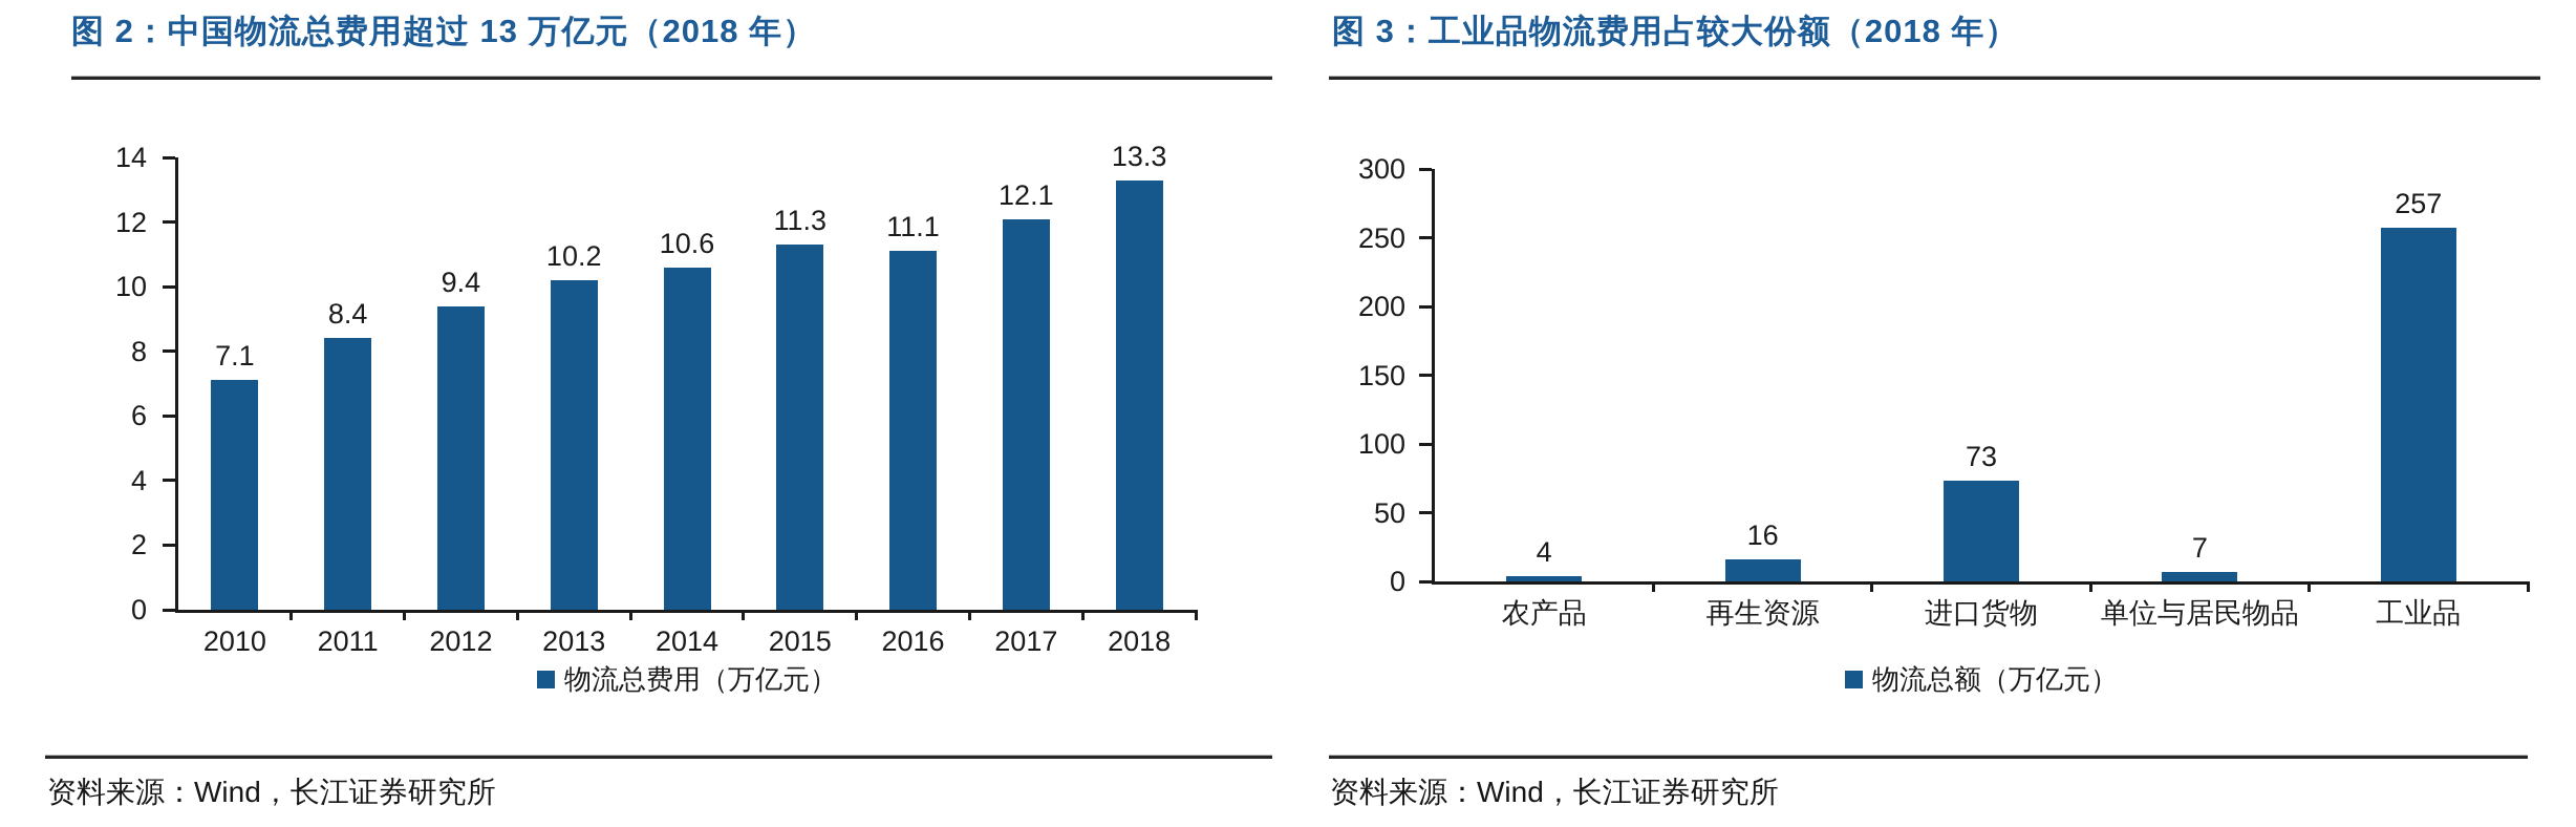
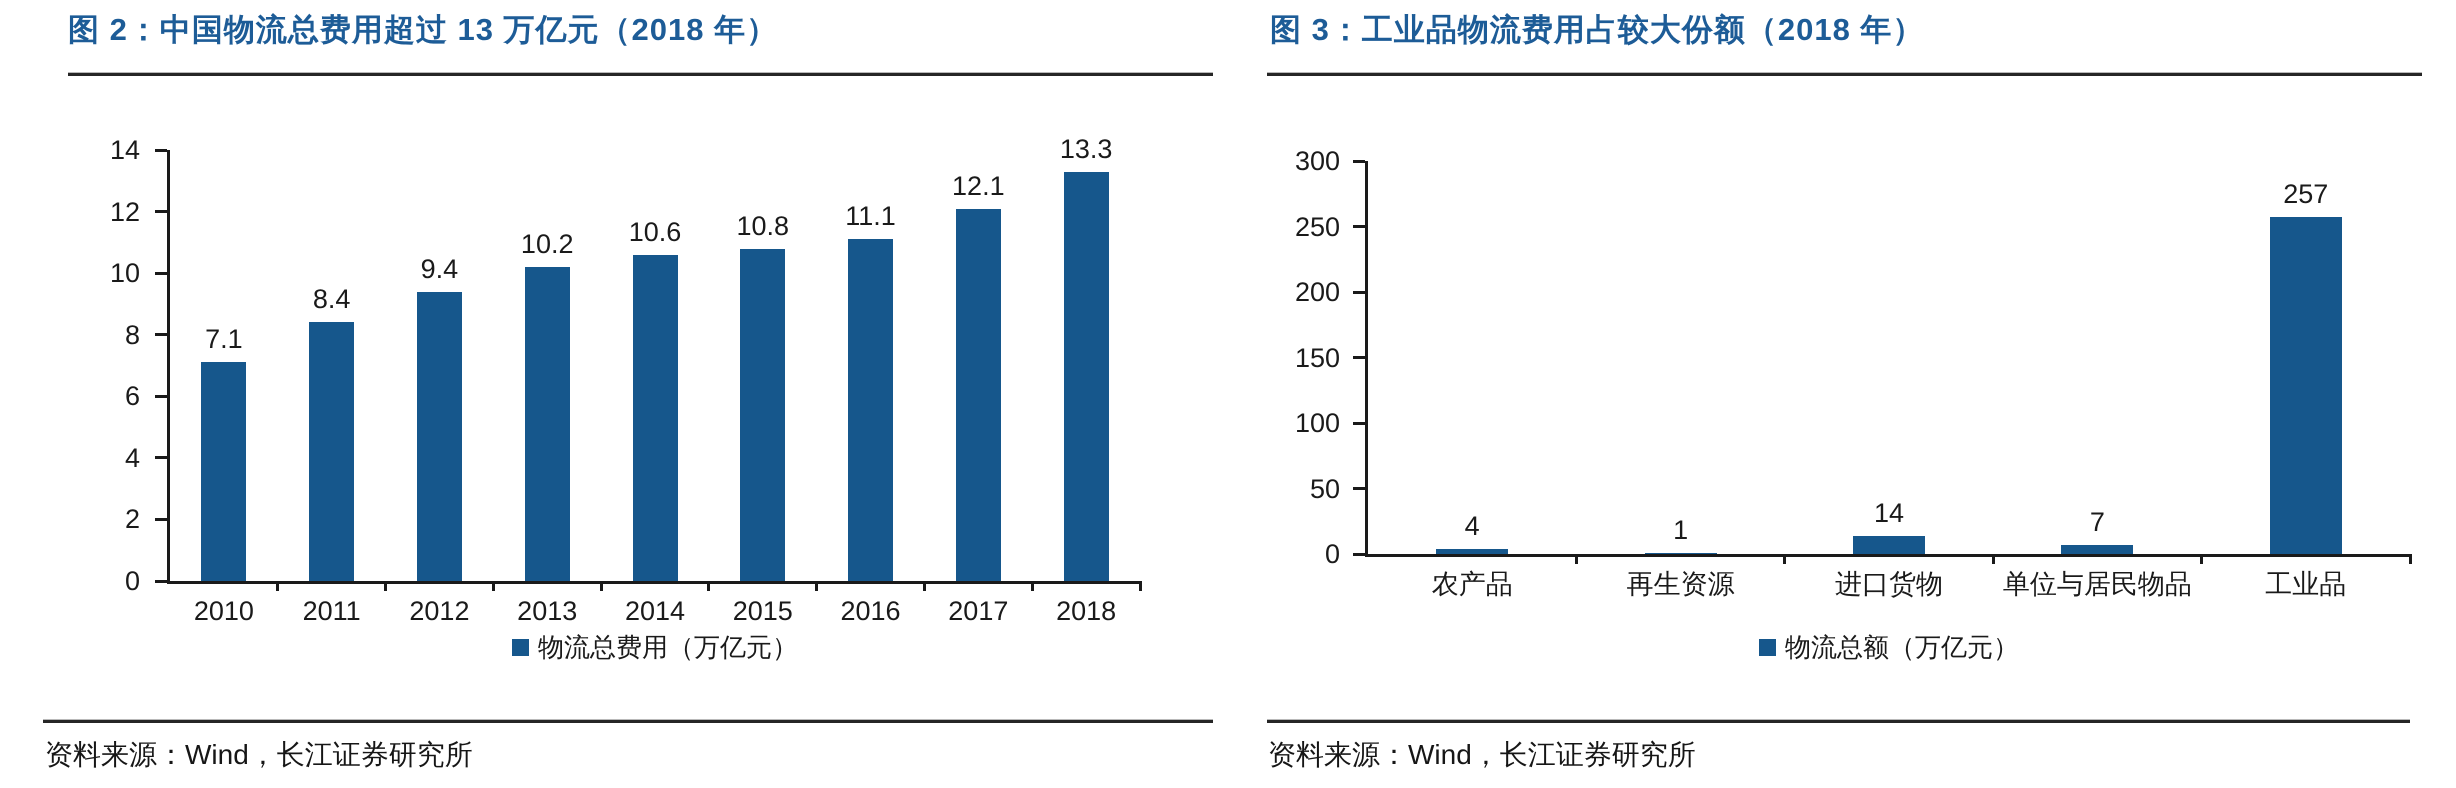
图 2：中国物流总费用超过 13 万亿元（2018 年）/2015: 11.3 -> 10.8
图 3：工业品物流费用占较大份额（2018 年）/再生资源: 16 -> 1
图 3：工业品物流费用占较大份额（2018 年）/进口货物: 73 -> 14
